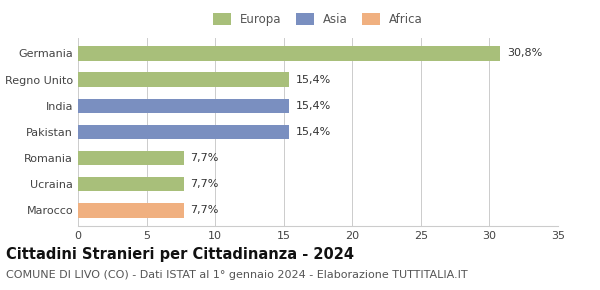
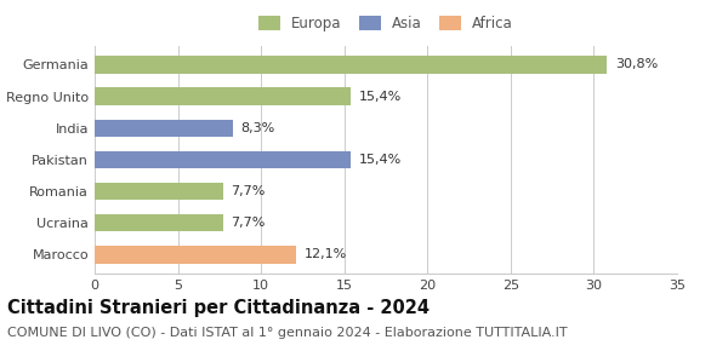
India: 15,4% -> 8,3%
Marocco: 7,7% -> 12,1%
